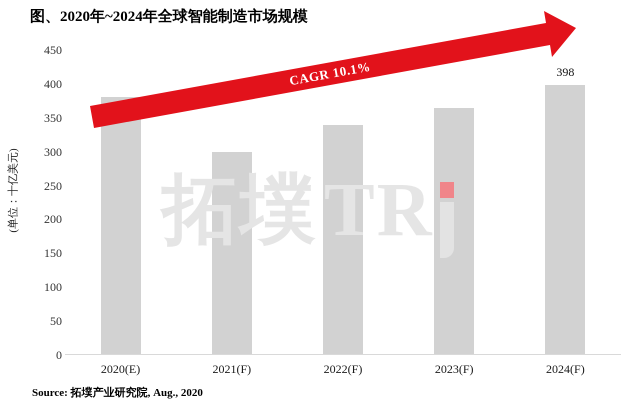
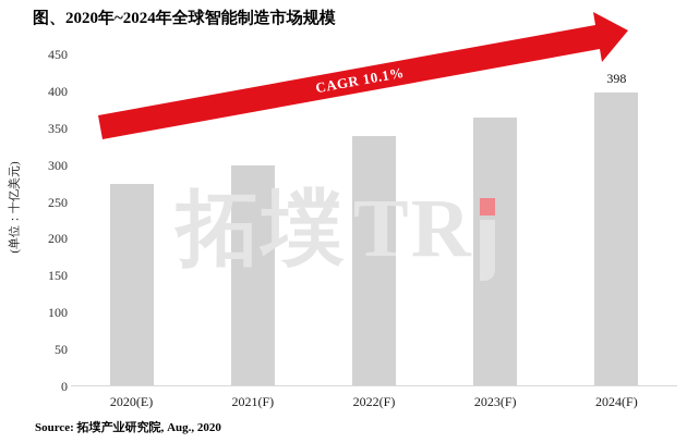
2020(E): 380 -> 280
